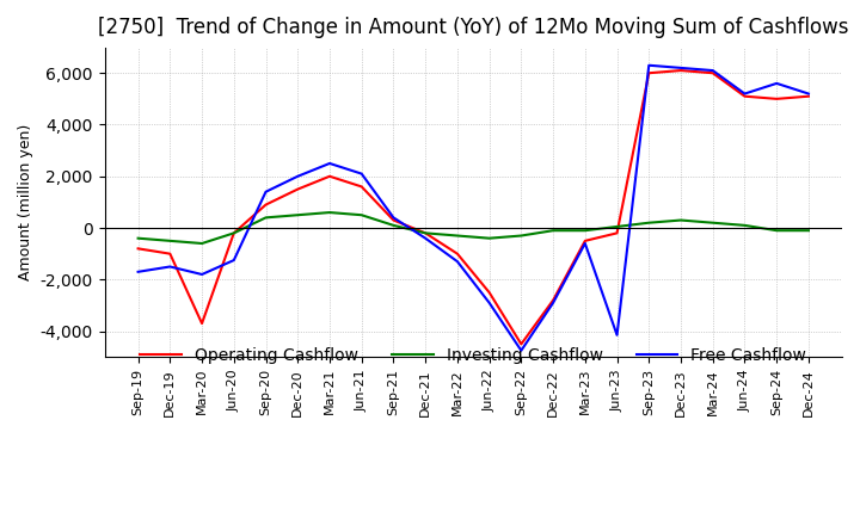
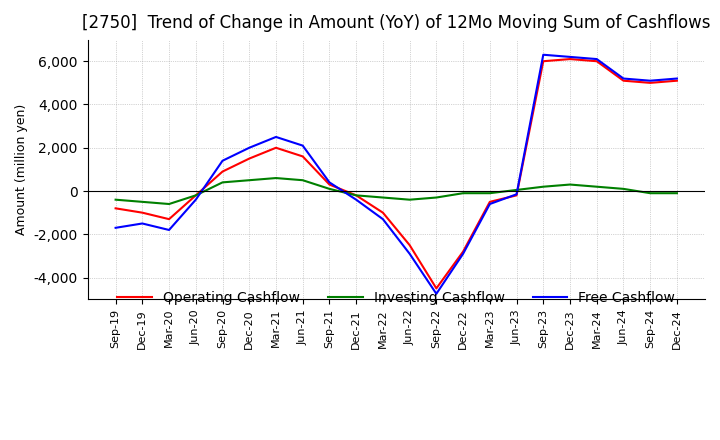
Operating Cashflow/Mar-20: -3,700 -> -1,300
Free Cashflow/Jun-20: -1,250 -> -400
Free Cashflow/Jun-23: -4,150 -> -150
Free Cashflow/Sep-24: 5,600 -> 5,100
